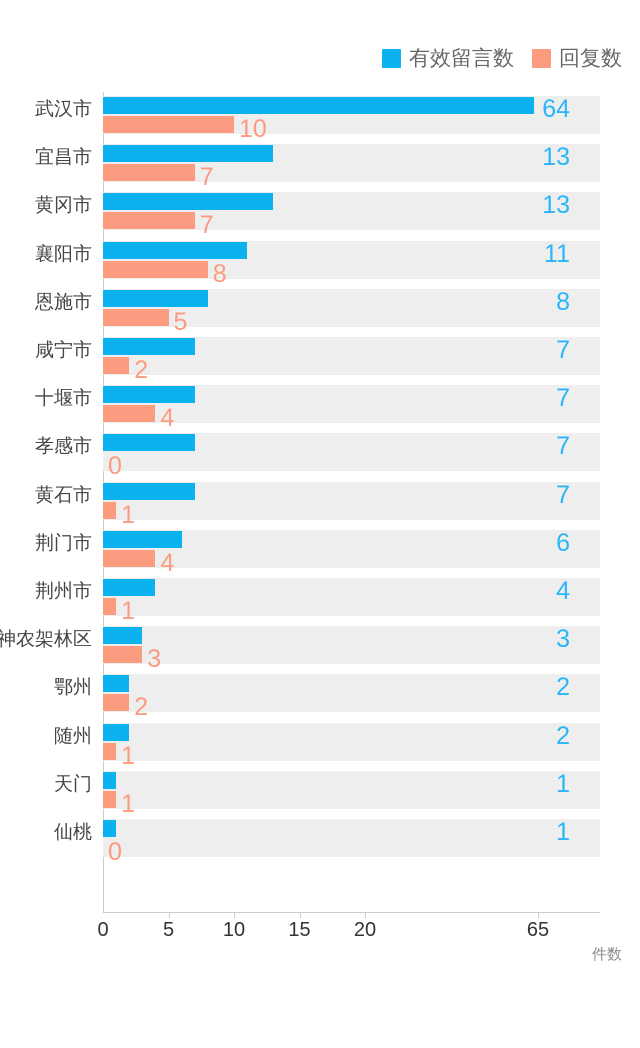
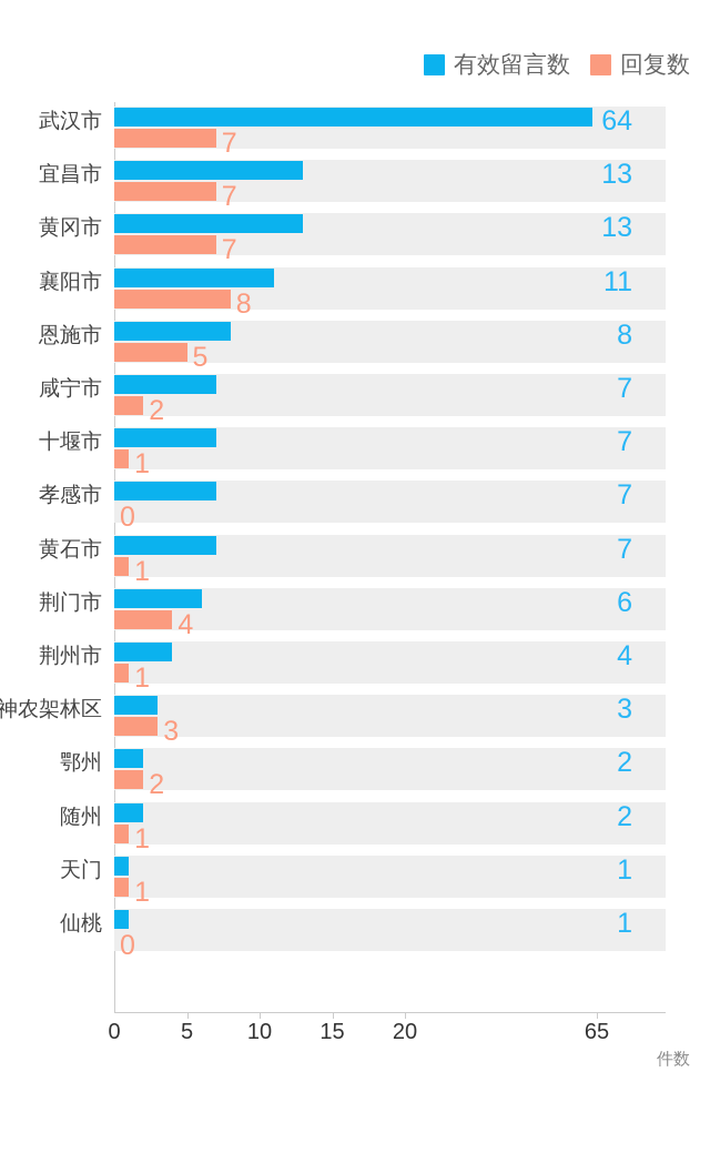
回复数/武汉市: 10 -> 7
回复数/十堰市: 4 -> 1
